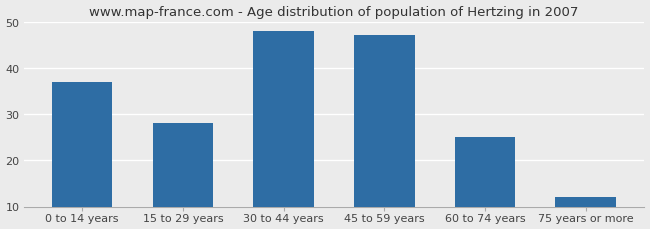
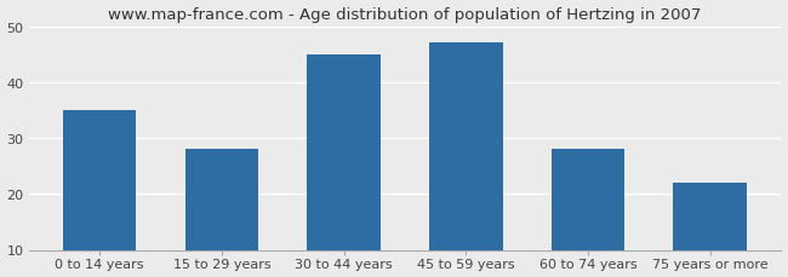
0 to 14 years: 37 -> 35
30 to 44 years: 48 -> 45
60 to 74 years: 25 -> 28
75 years or more: 12 -> 22
